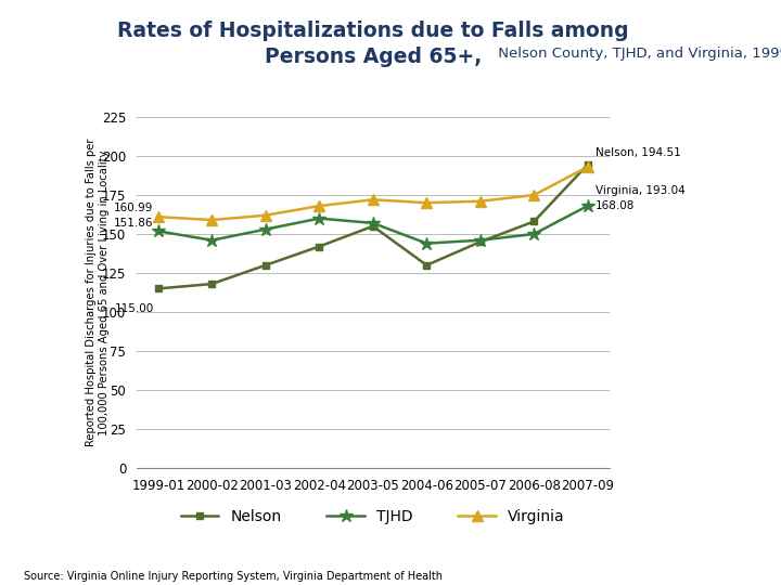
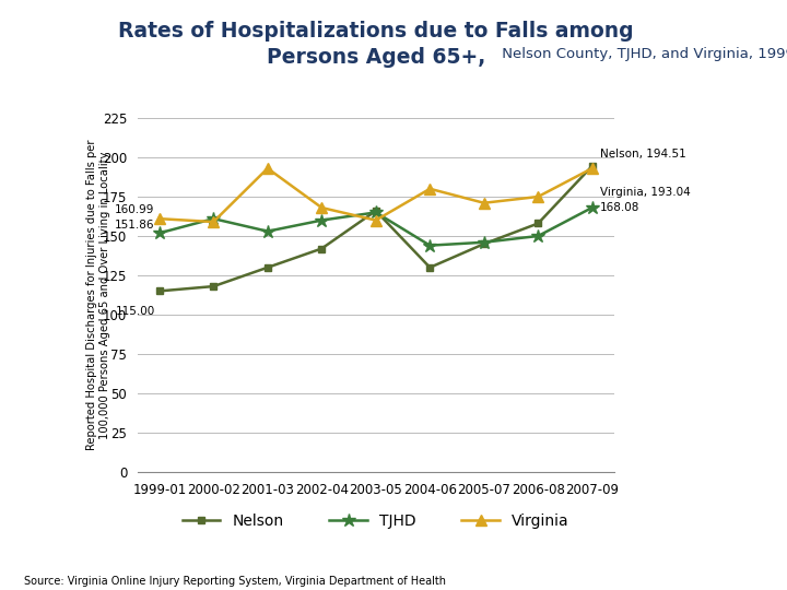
TJHD/2000-02: 146 -> 161
Virginia/2001-03: 162 -> 193
Nelson/2003-05: 155 -> 166
TJHD/2003-05: 157 -> 165
Virginia/2003-05: 172 -> 160
Virginia/2004-06: 170 -> 180
